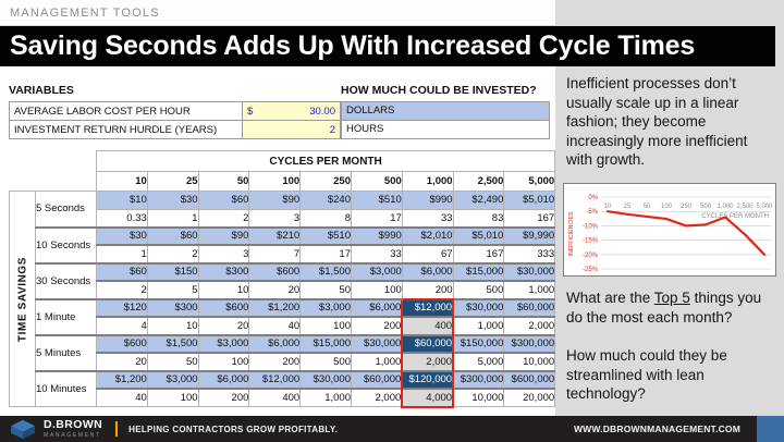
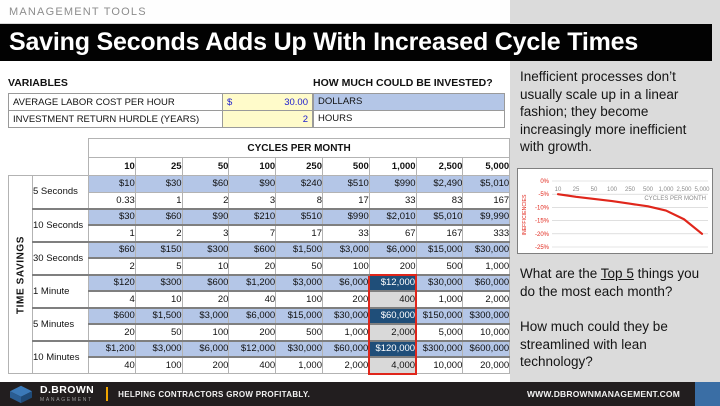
250: -10% -> -9%
1,000: -7% -> -11%
2,500: -13% -> -14%
